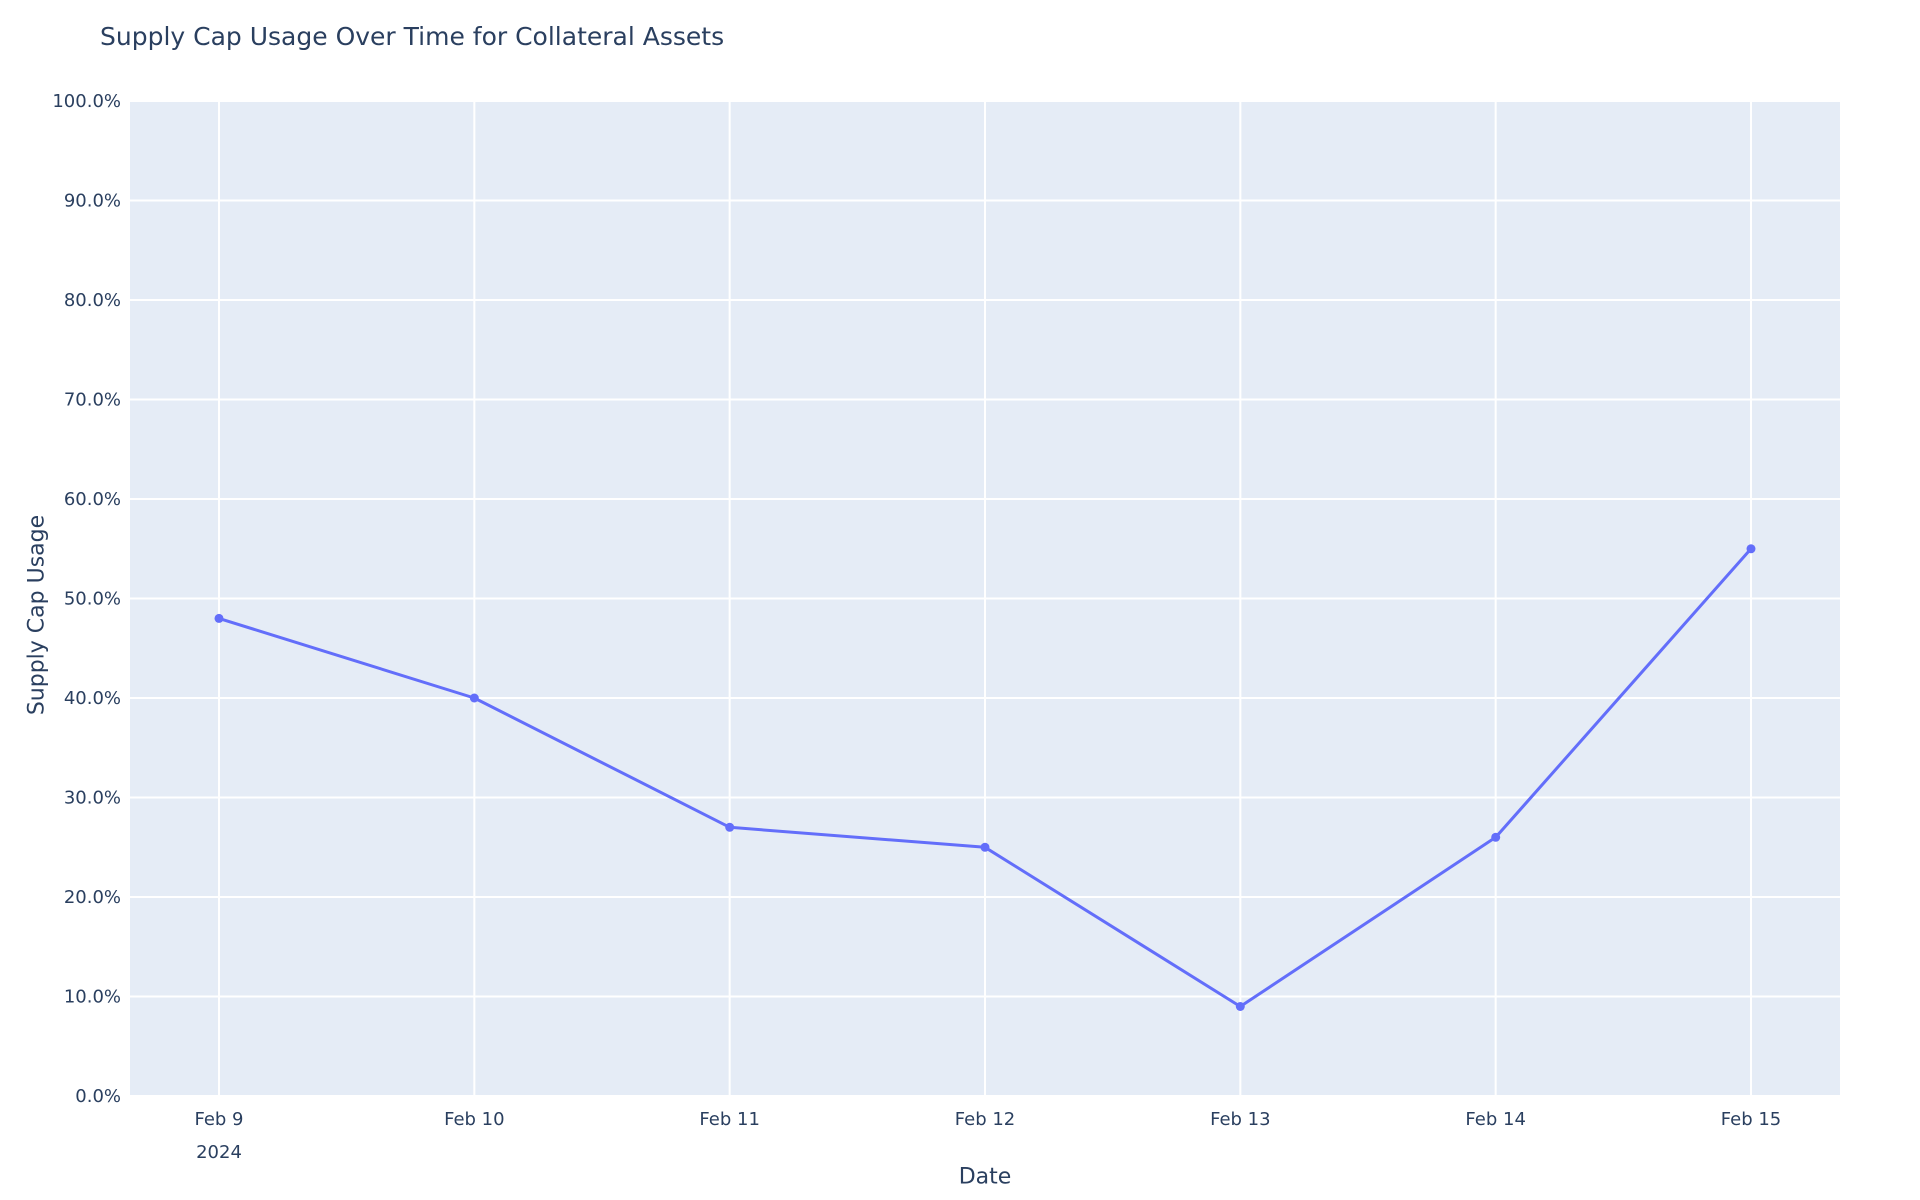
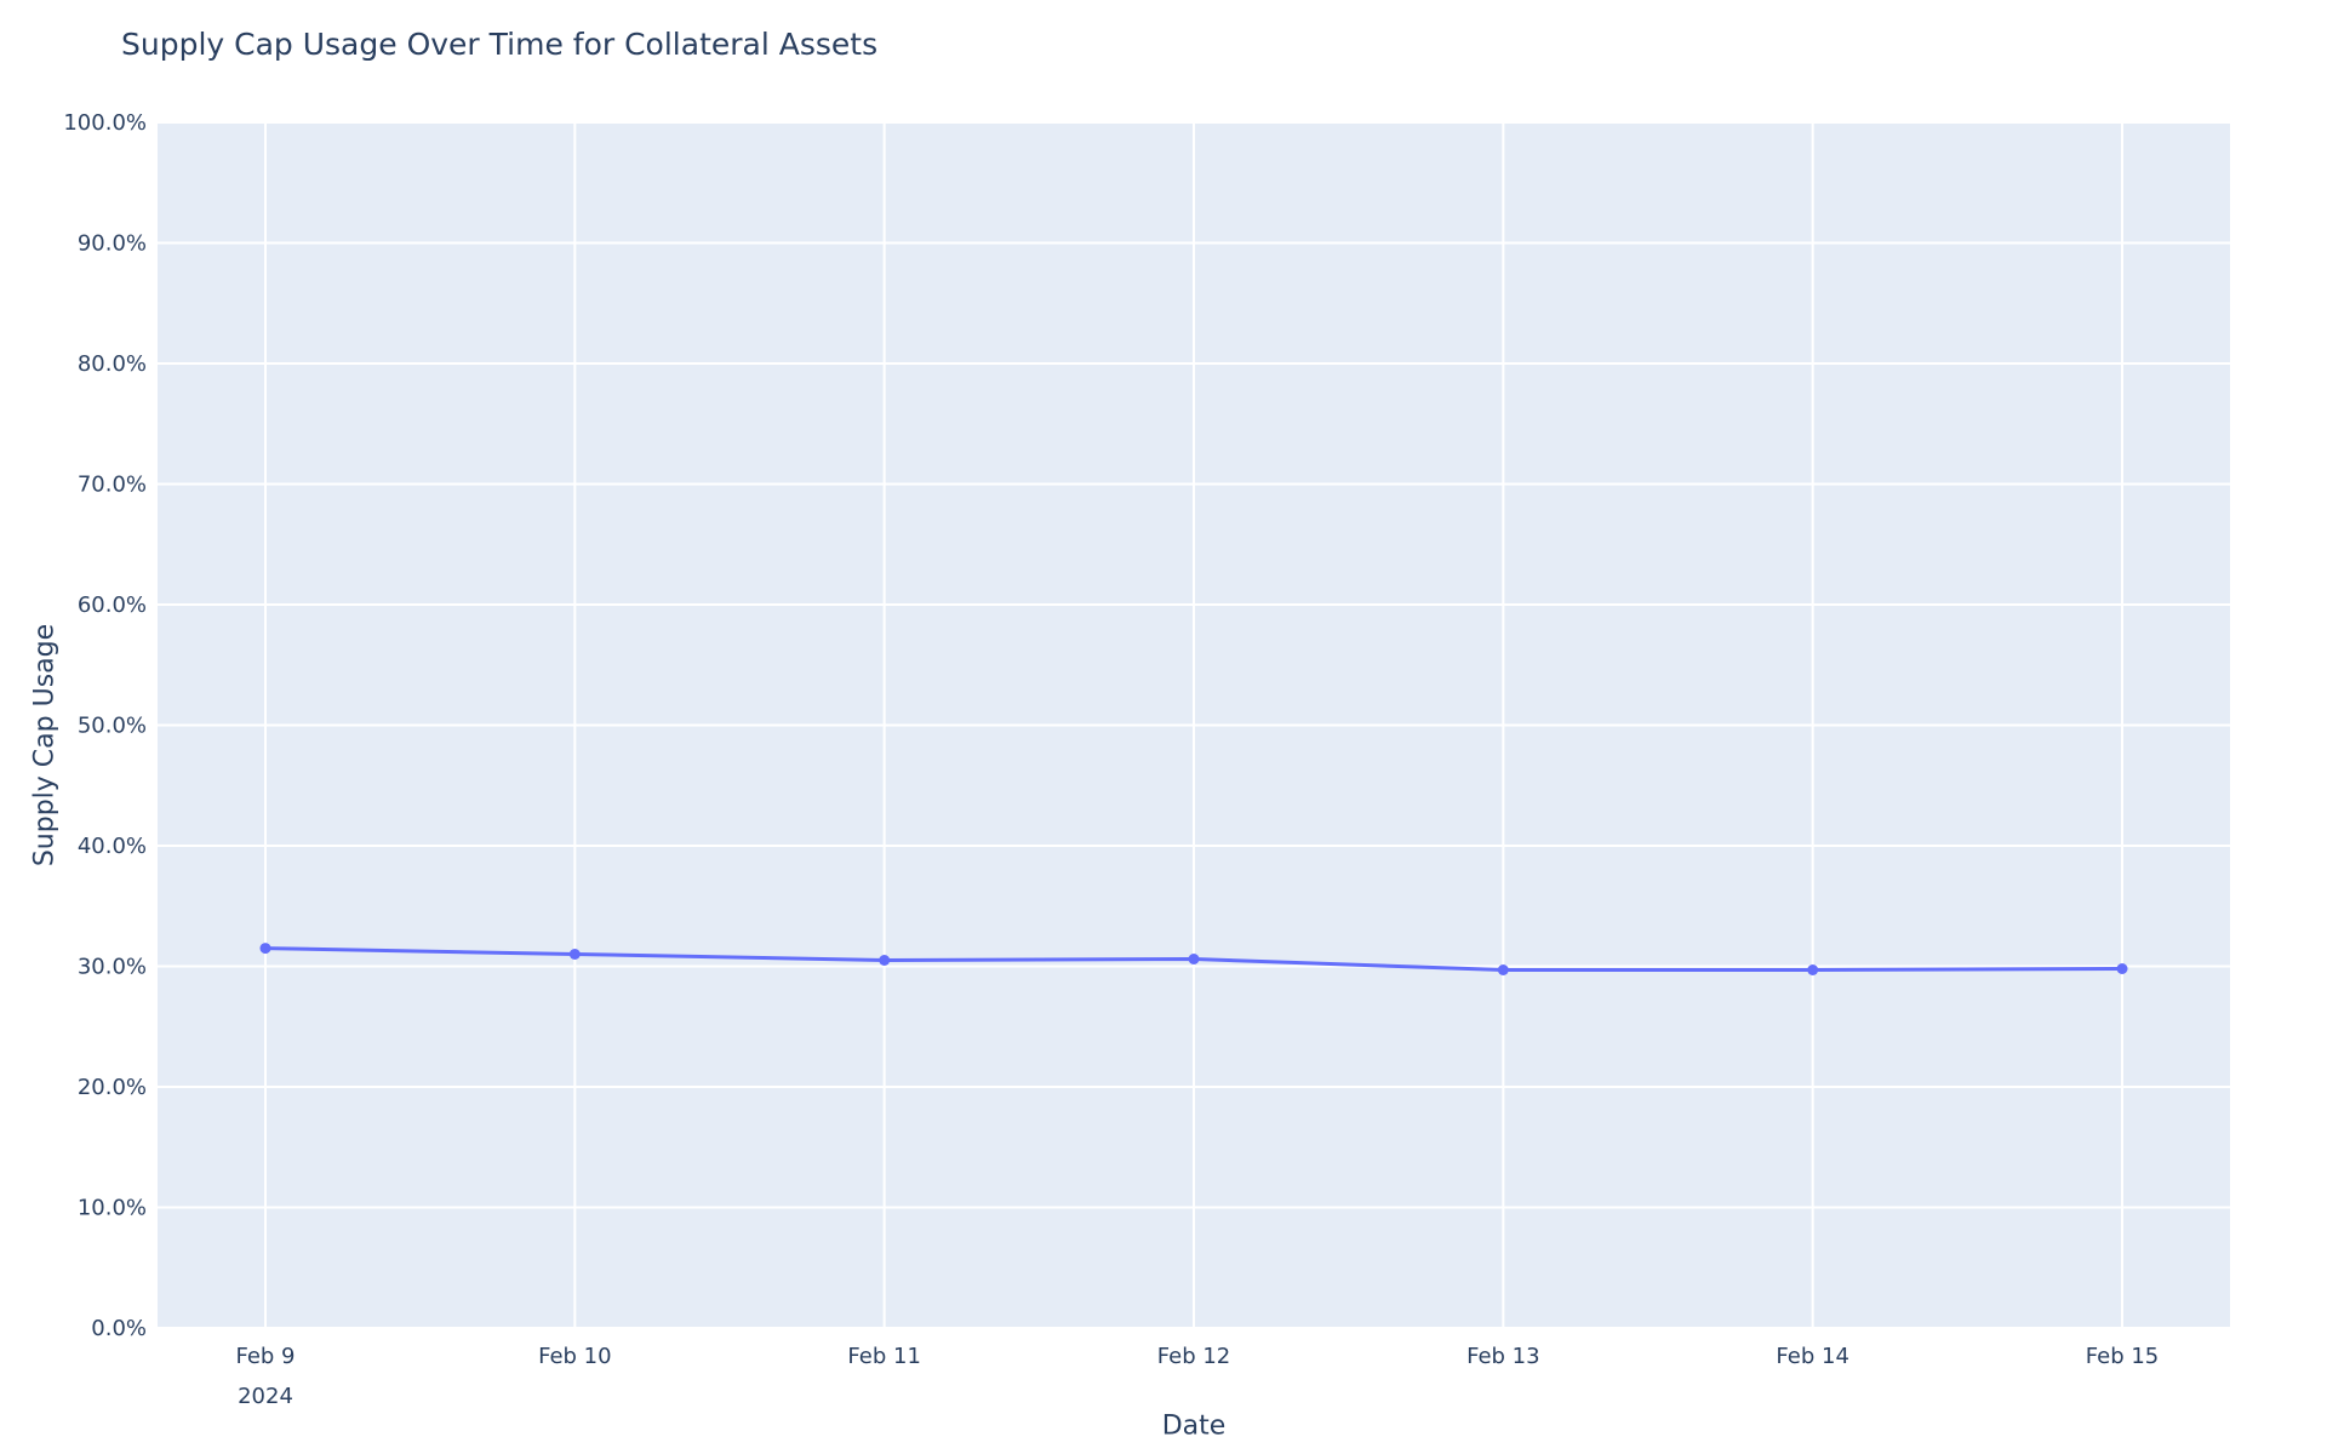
Feb 9: 48% -> 32%
Feb 10: 40% -> 31%
Feb 11: 27% -> 30%
Feb 12: 25% -> 31%
Feb 13: 9% -> 30%
Feb 14: 26% -> 30%
Feb 15: 55% -> 30%
